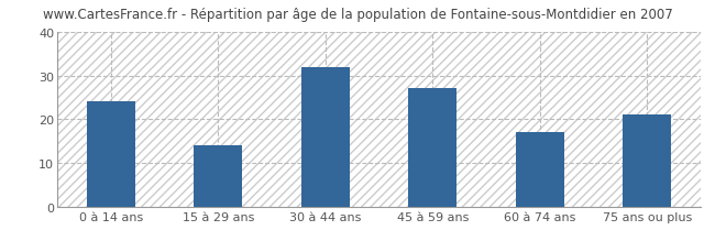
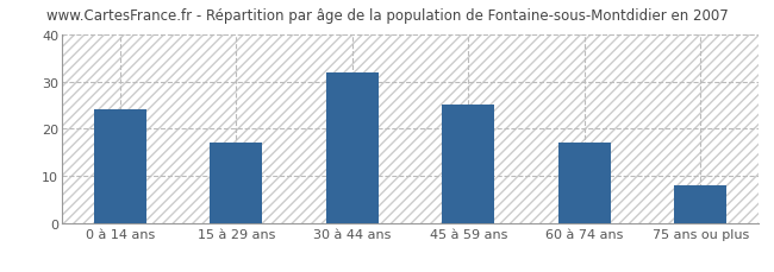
15 à 29 ans: 14 -> 17
45 à 59 ans: 27 -> 25
75 ans ou plus: 21 -> 8
